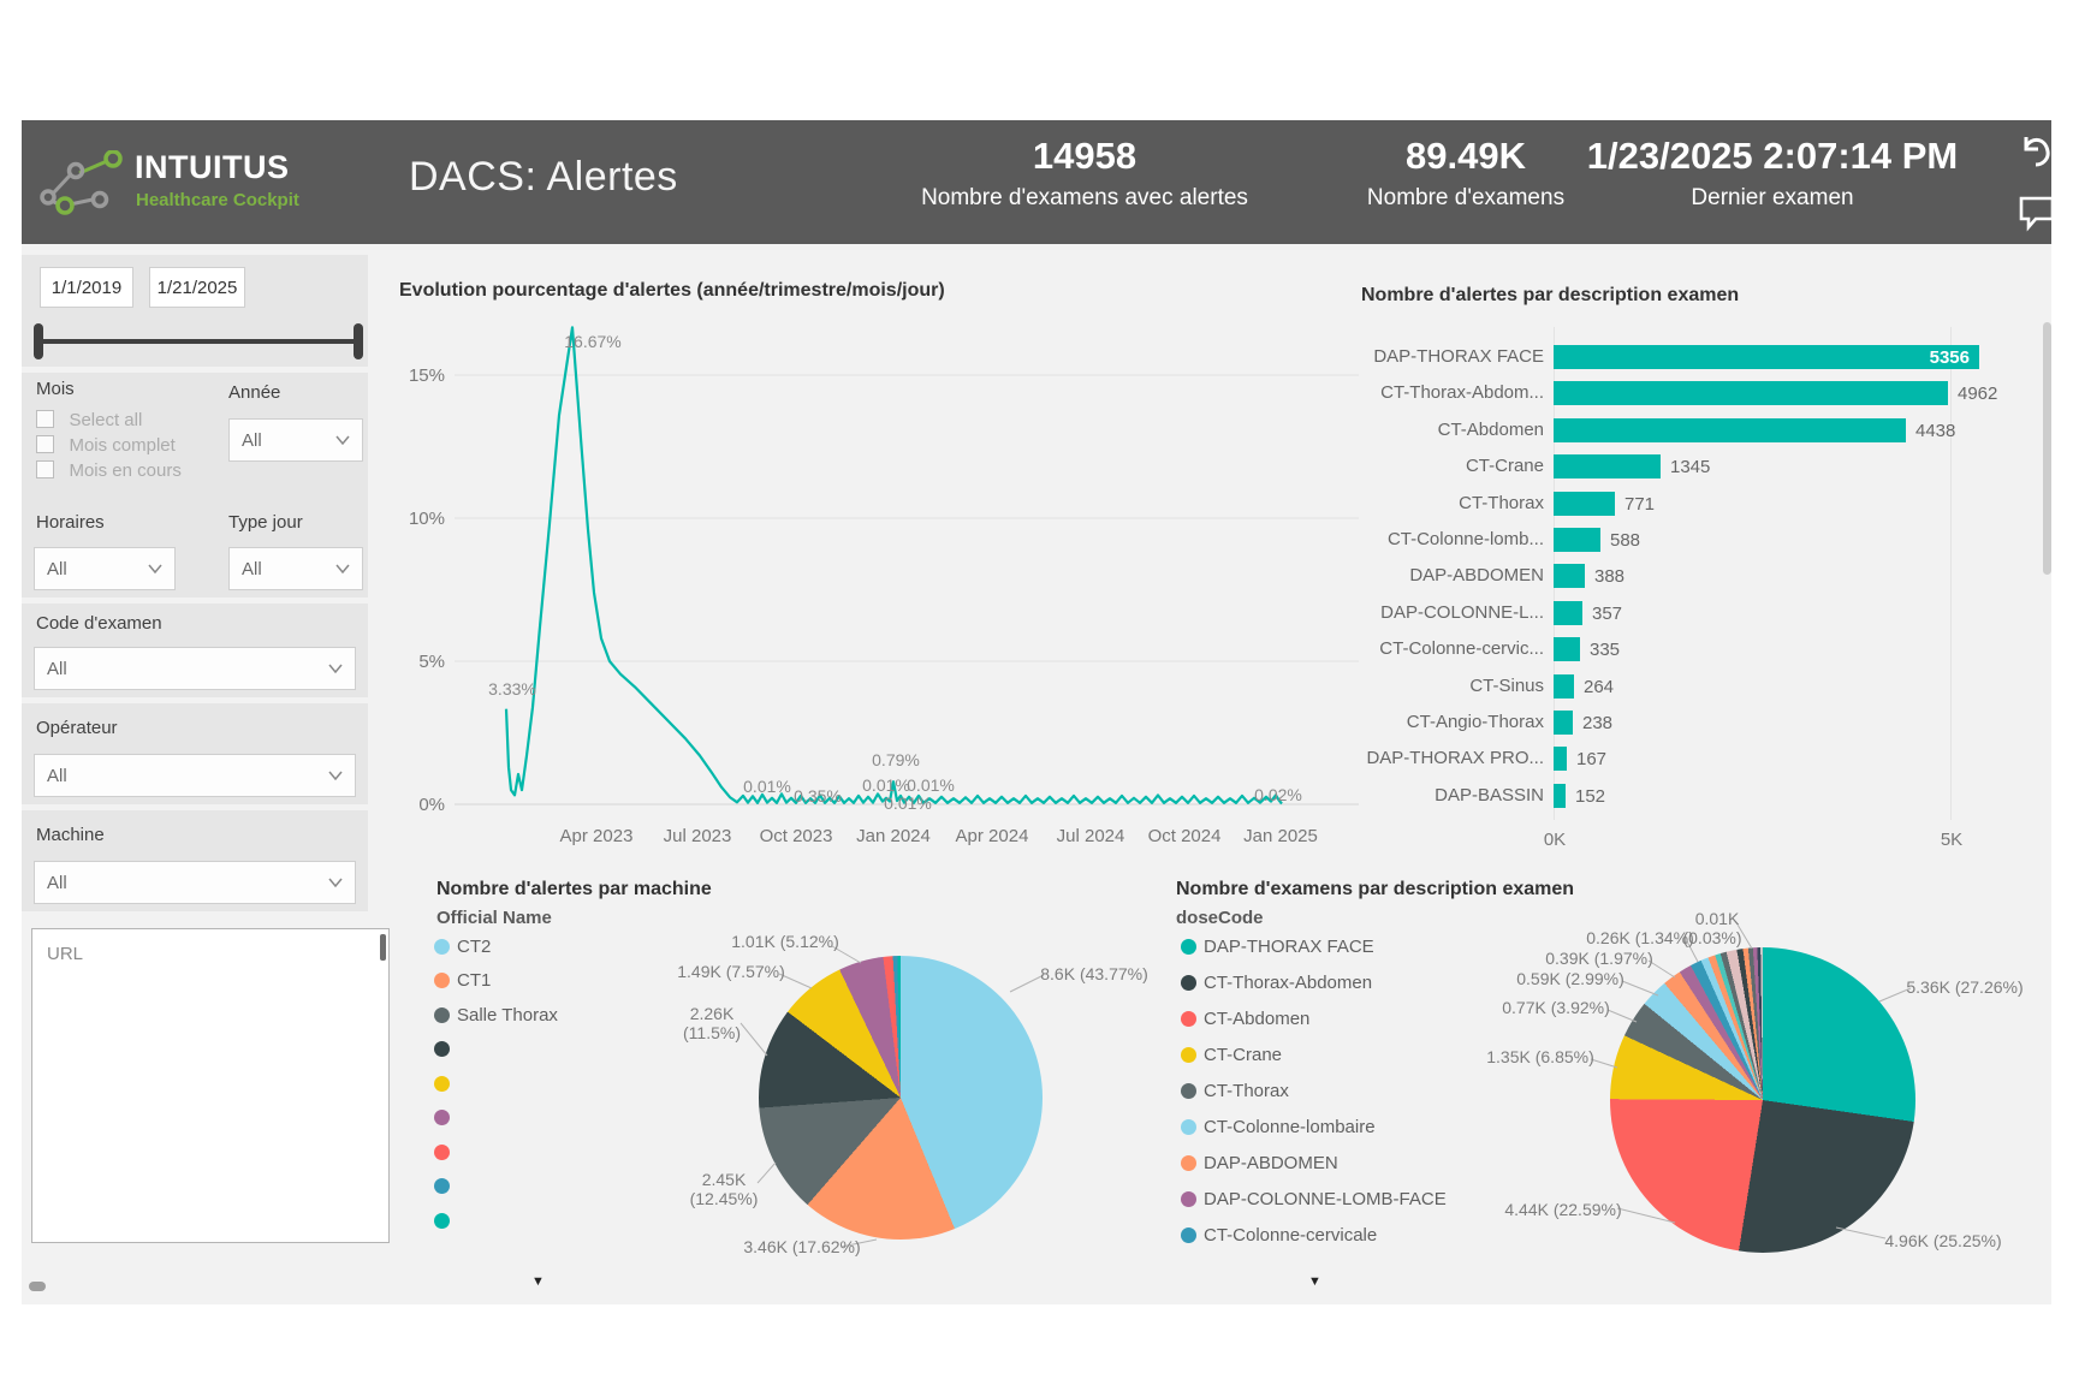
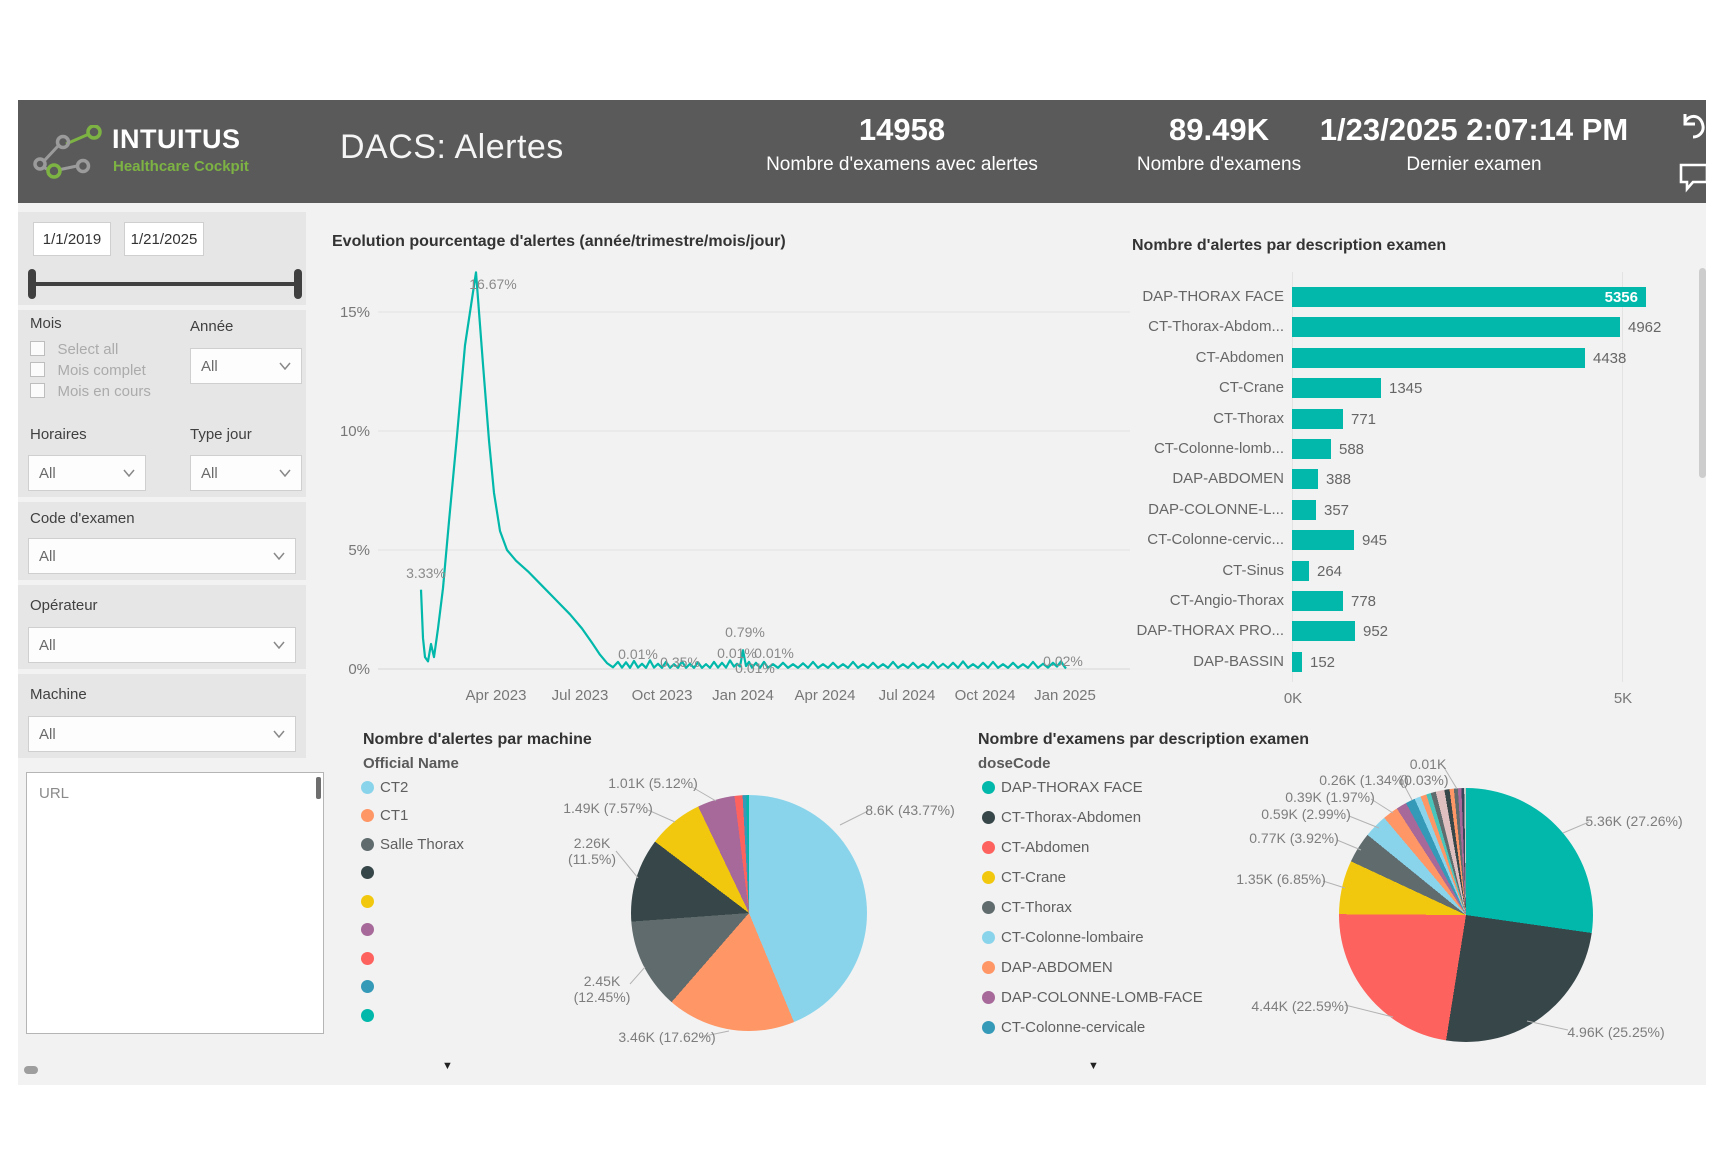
Nombre d'alertes par description examen/CT-Colonne-cervic...: 335 -> 945
Nombre d'alertes par description examen/CT-Angio-Thorax: 238 -> 778
Nombre d'alertes par description examen/DAP-THORAX PRO...: 167 -> 952
